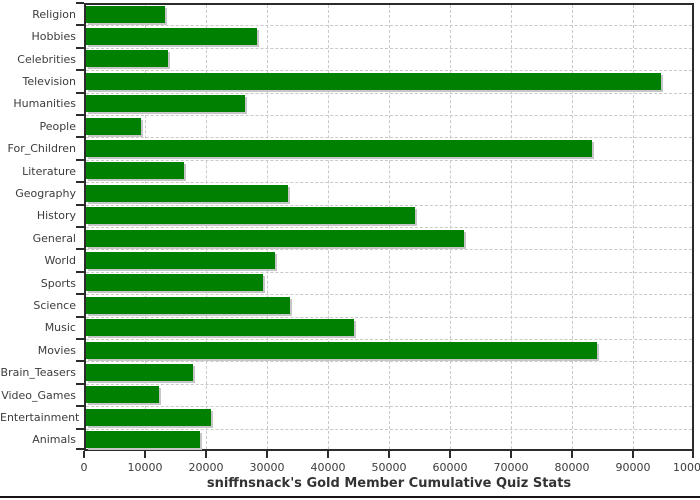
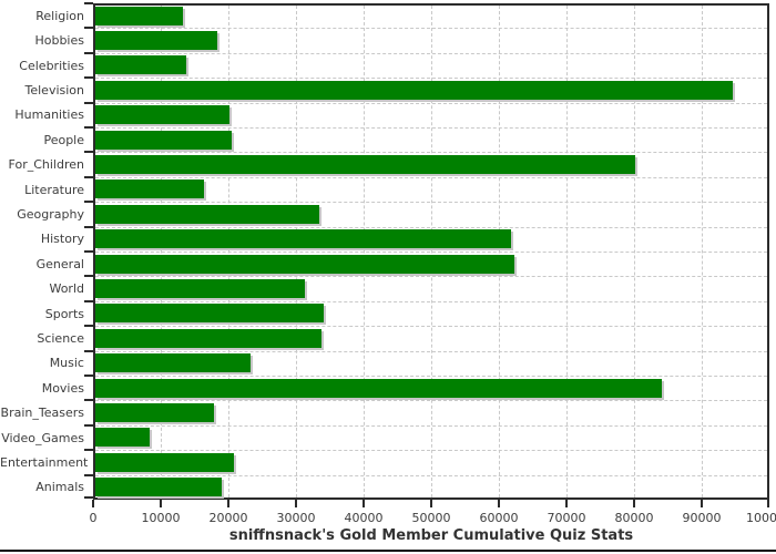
Hobbies: 28000 -> 18000
Humanities: 26000 -> 20000
People: 9000 -> 20000
For_Children: 83000 -> 80000
History: 54000 -> 62000
Sports: 29000 -> 34000
Music: 44000 -> 23000
Video_Games: 12000 -> 8000
